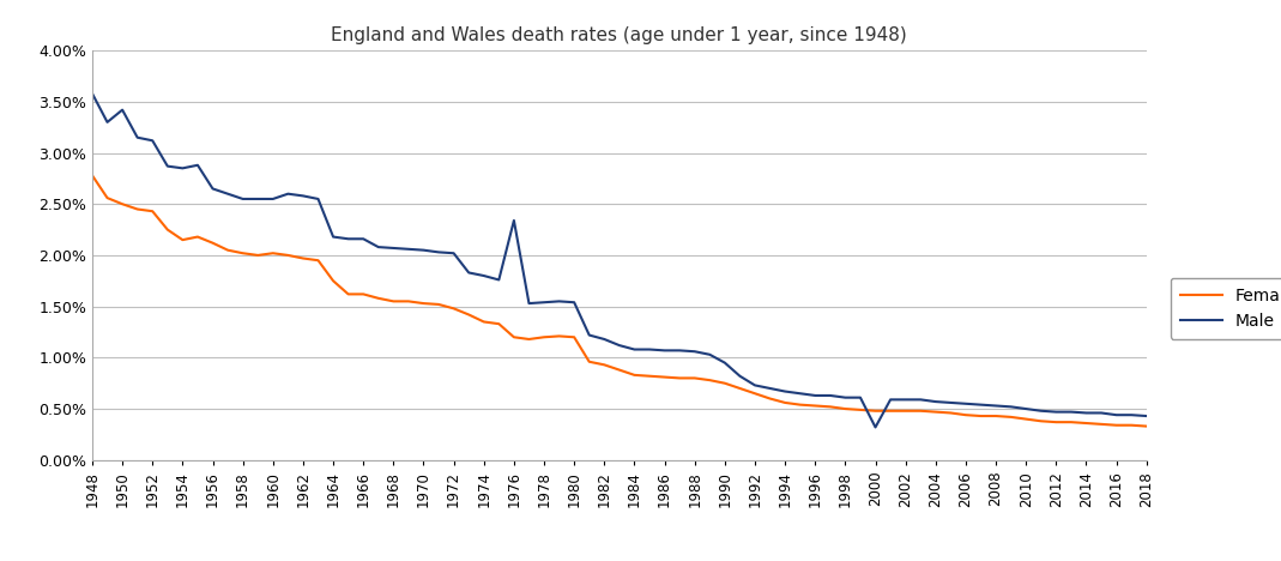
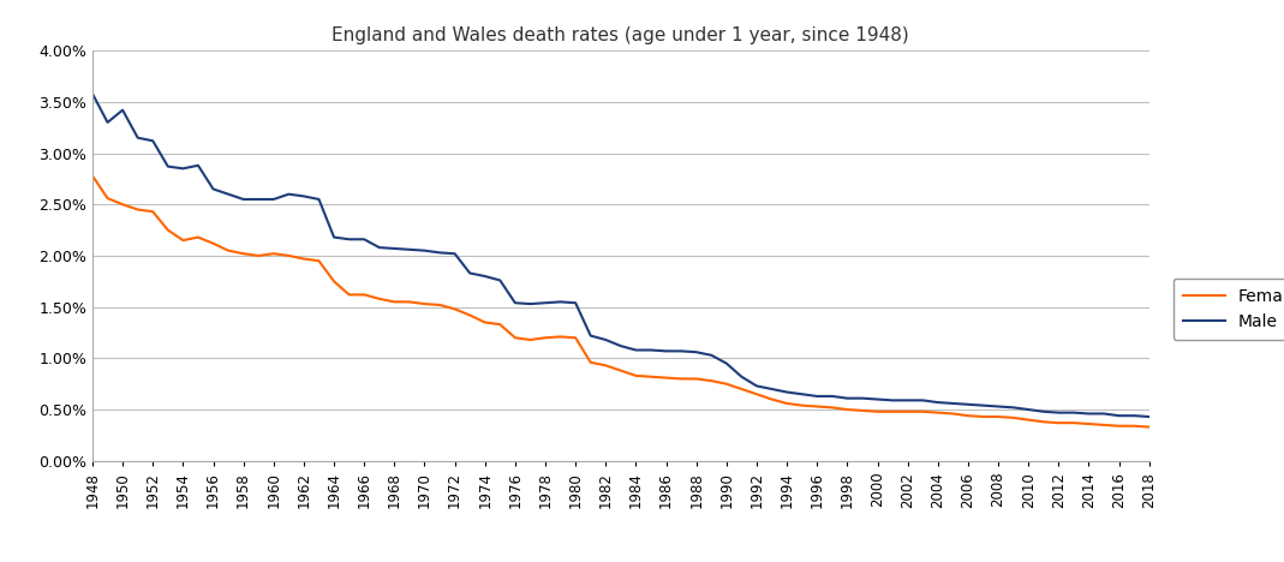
Male/1976: 2.34% -> 1.54%
Male/2000: 0.32% -> 0.60%
